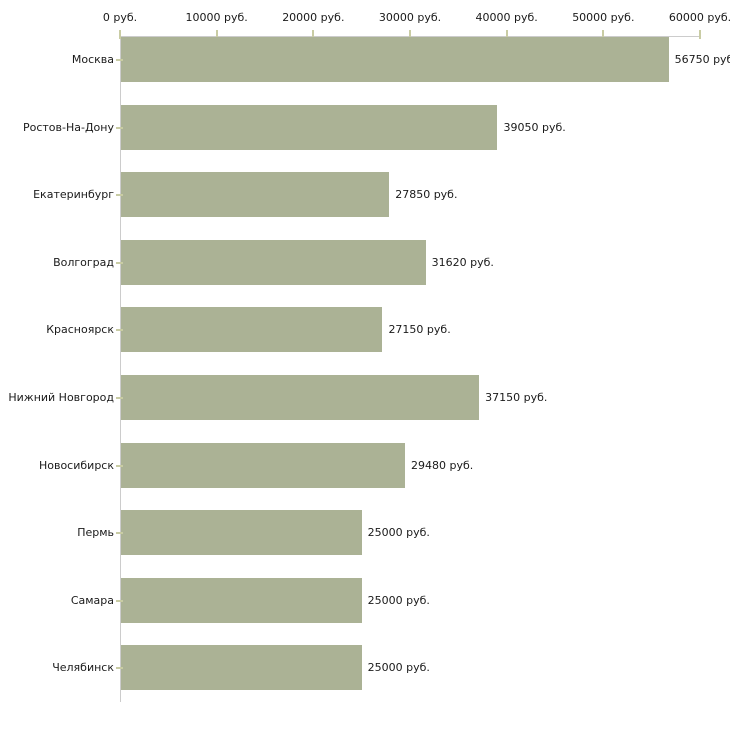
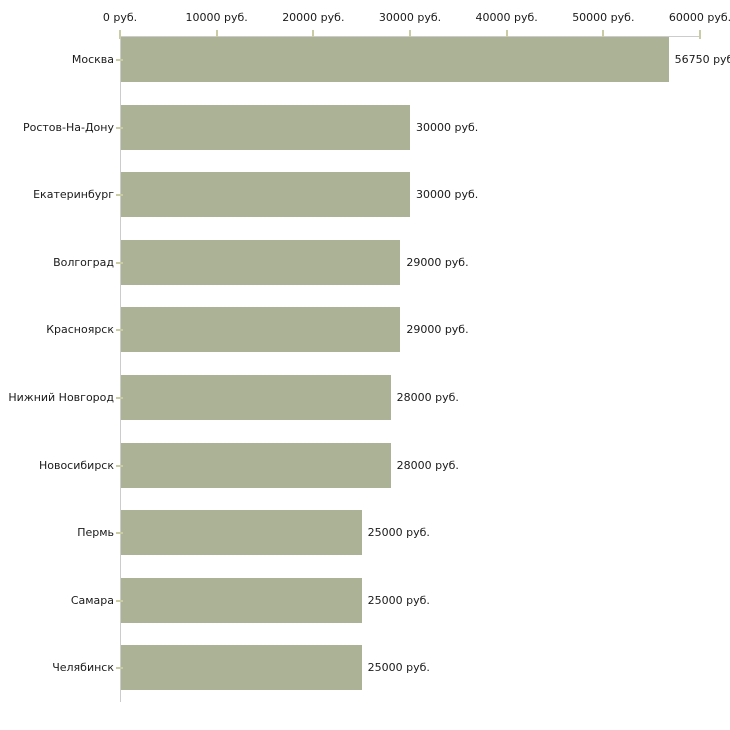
Ростов-На-Дону: 39050 -> 30000
Екатеринбург: 27850 -> 30000
Волгоград: 31620 -> 29000
Красноярск: 27150 -> 29000
Нижний Новгород: 37150 -> 28000
Новосибирск: 29480 -> 28000
